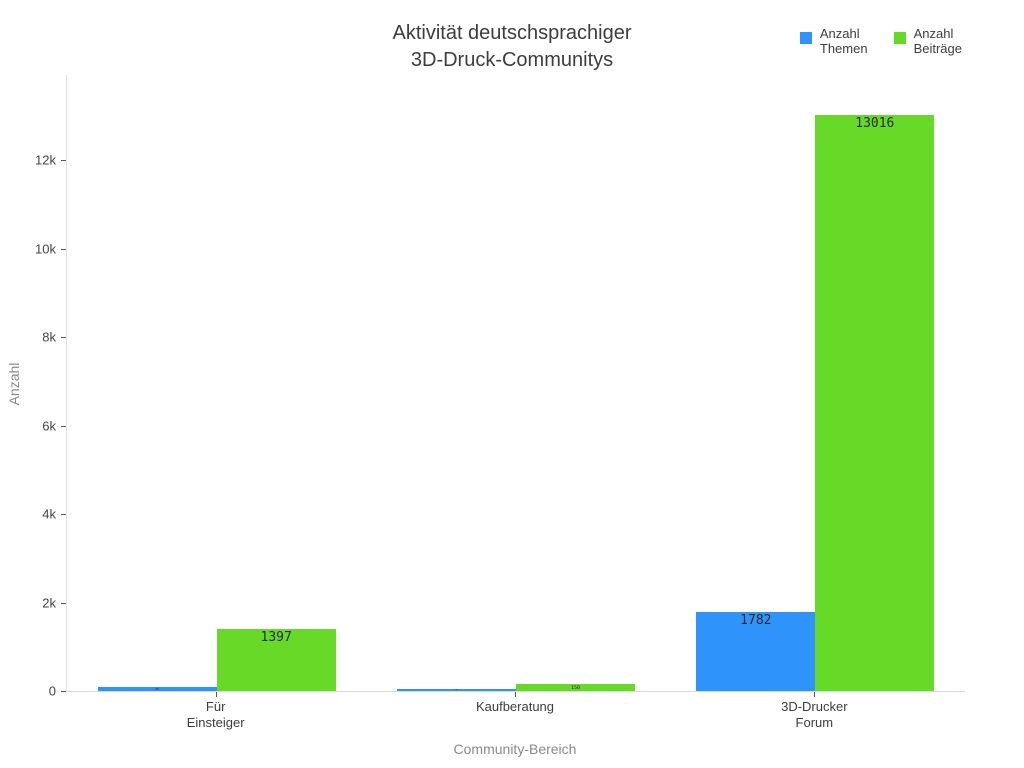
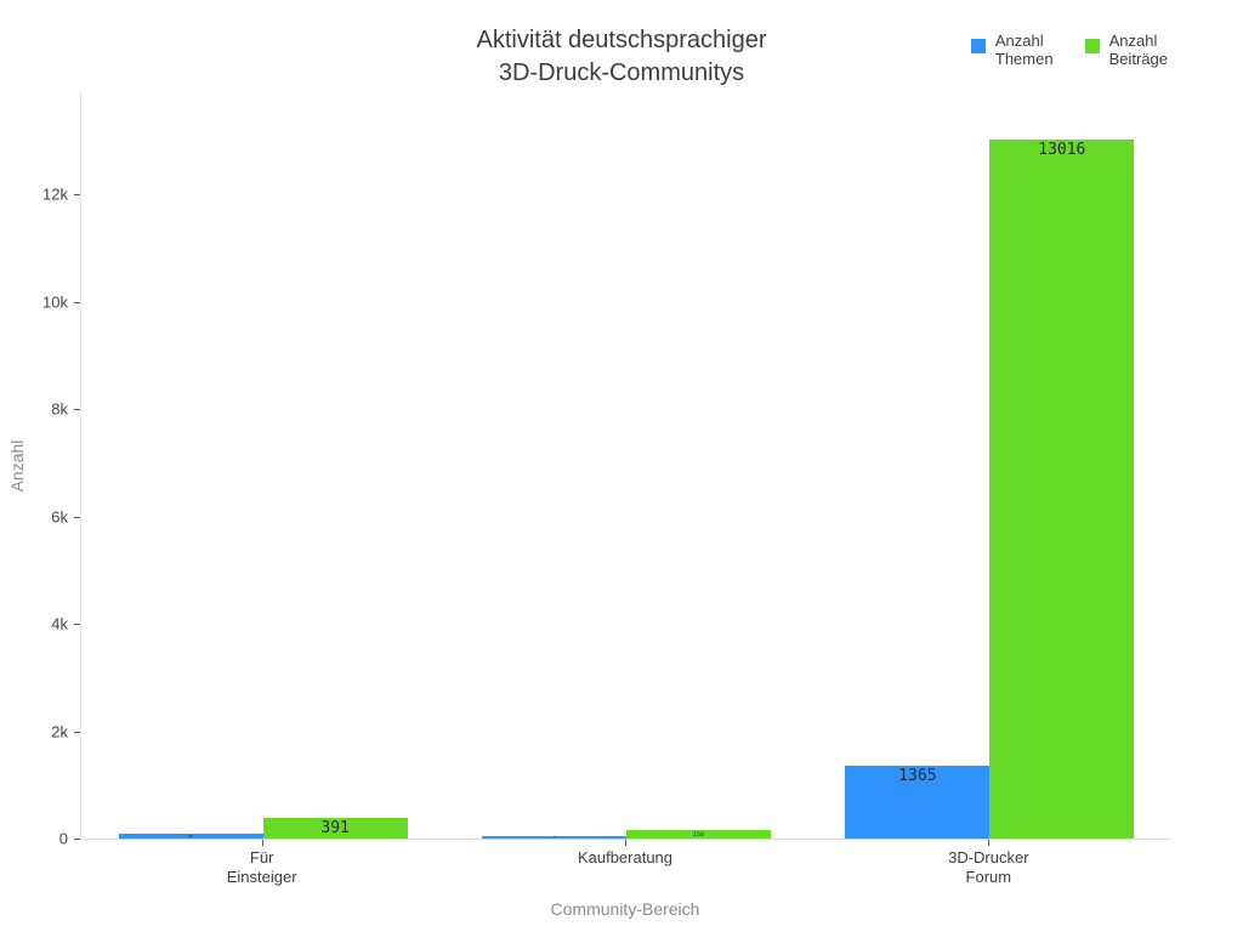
Anzahl Beiträge/Für Einsteiger: 1397 -> 391
Anzahl Themen/3D-Drucker Forum: 1782 -> 1365
